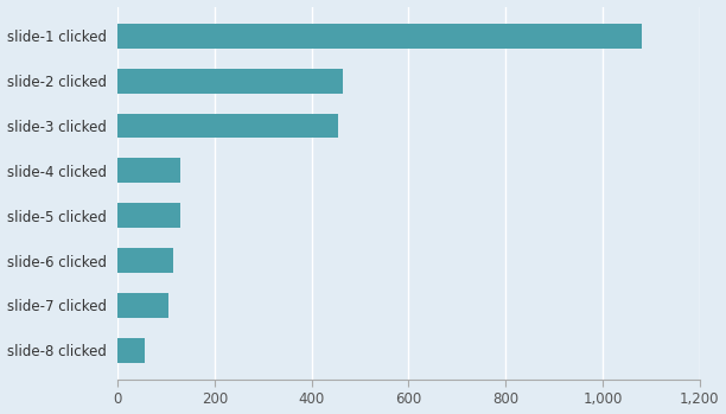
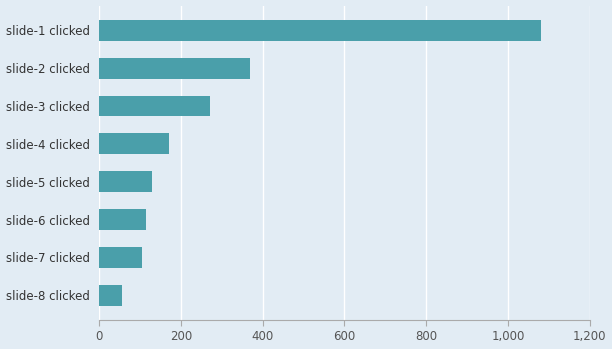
slide-2 clicked: 465 -> 370
slide-3 clicked: 455 -> 270
slide-4 clicked: 130 -> 170
